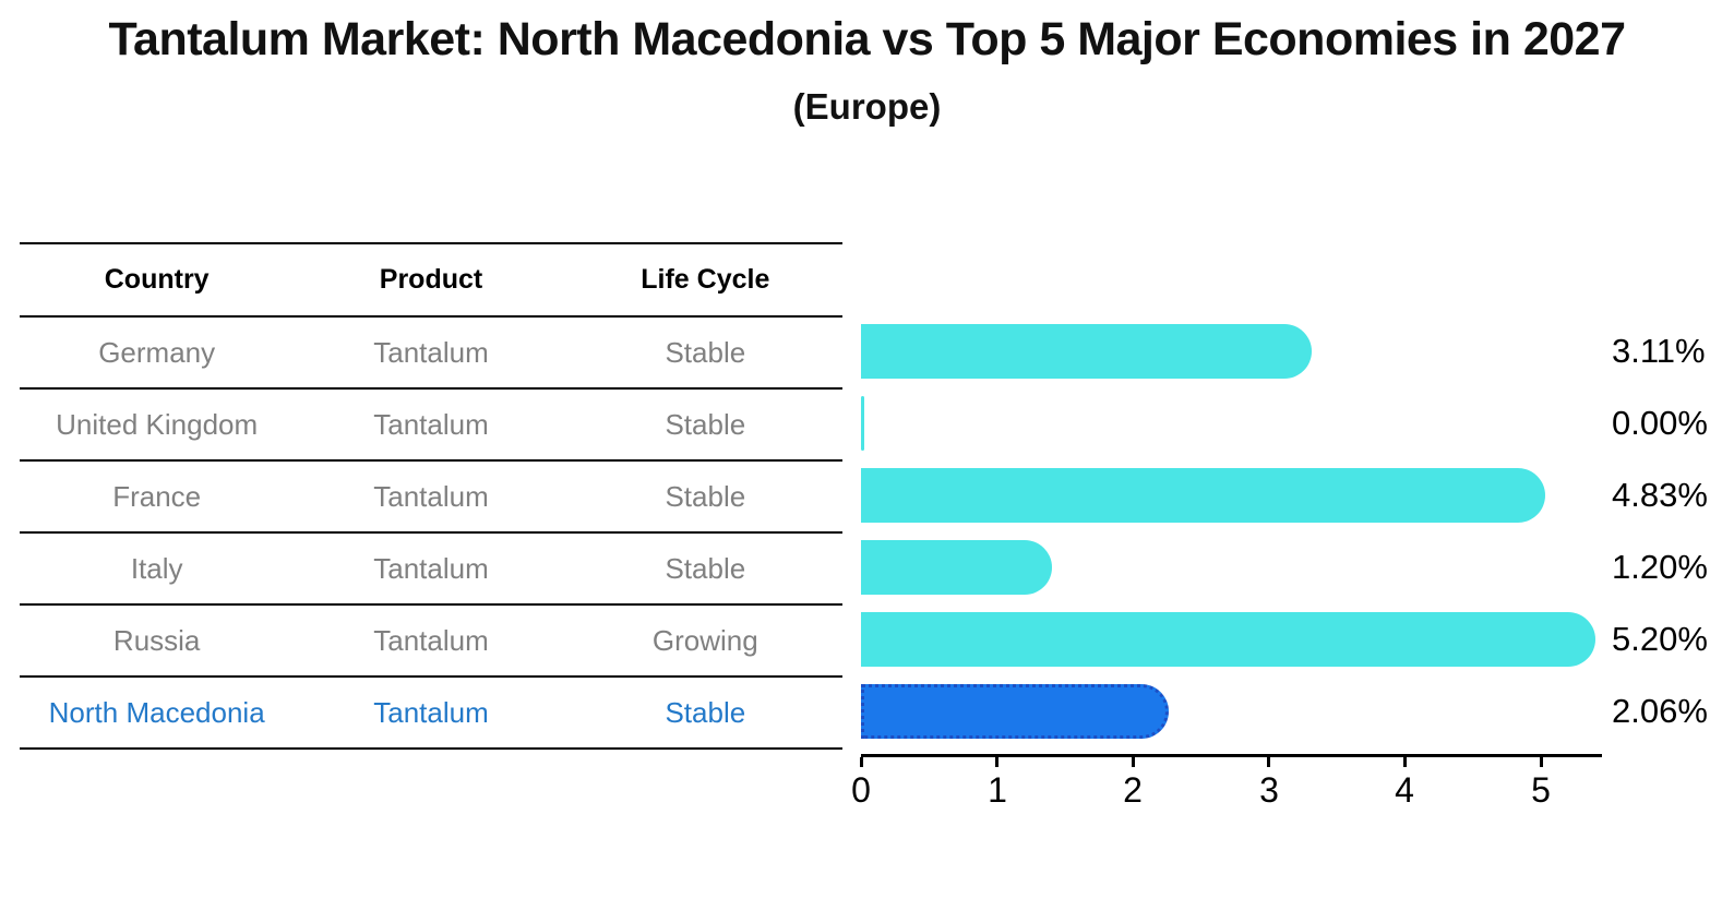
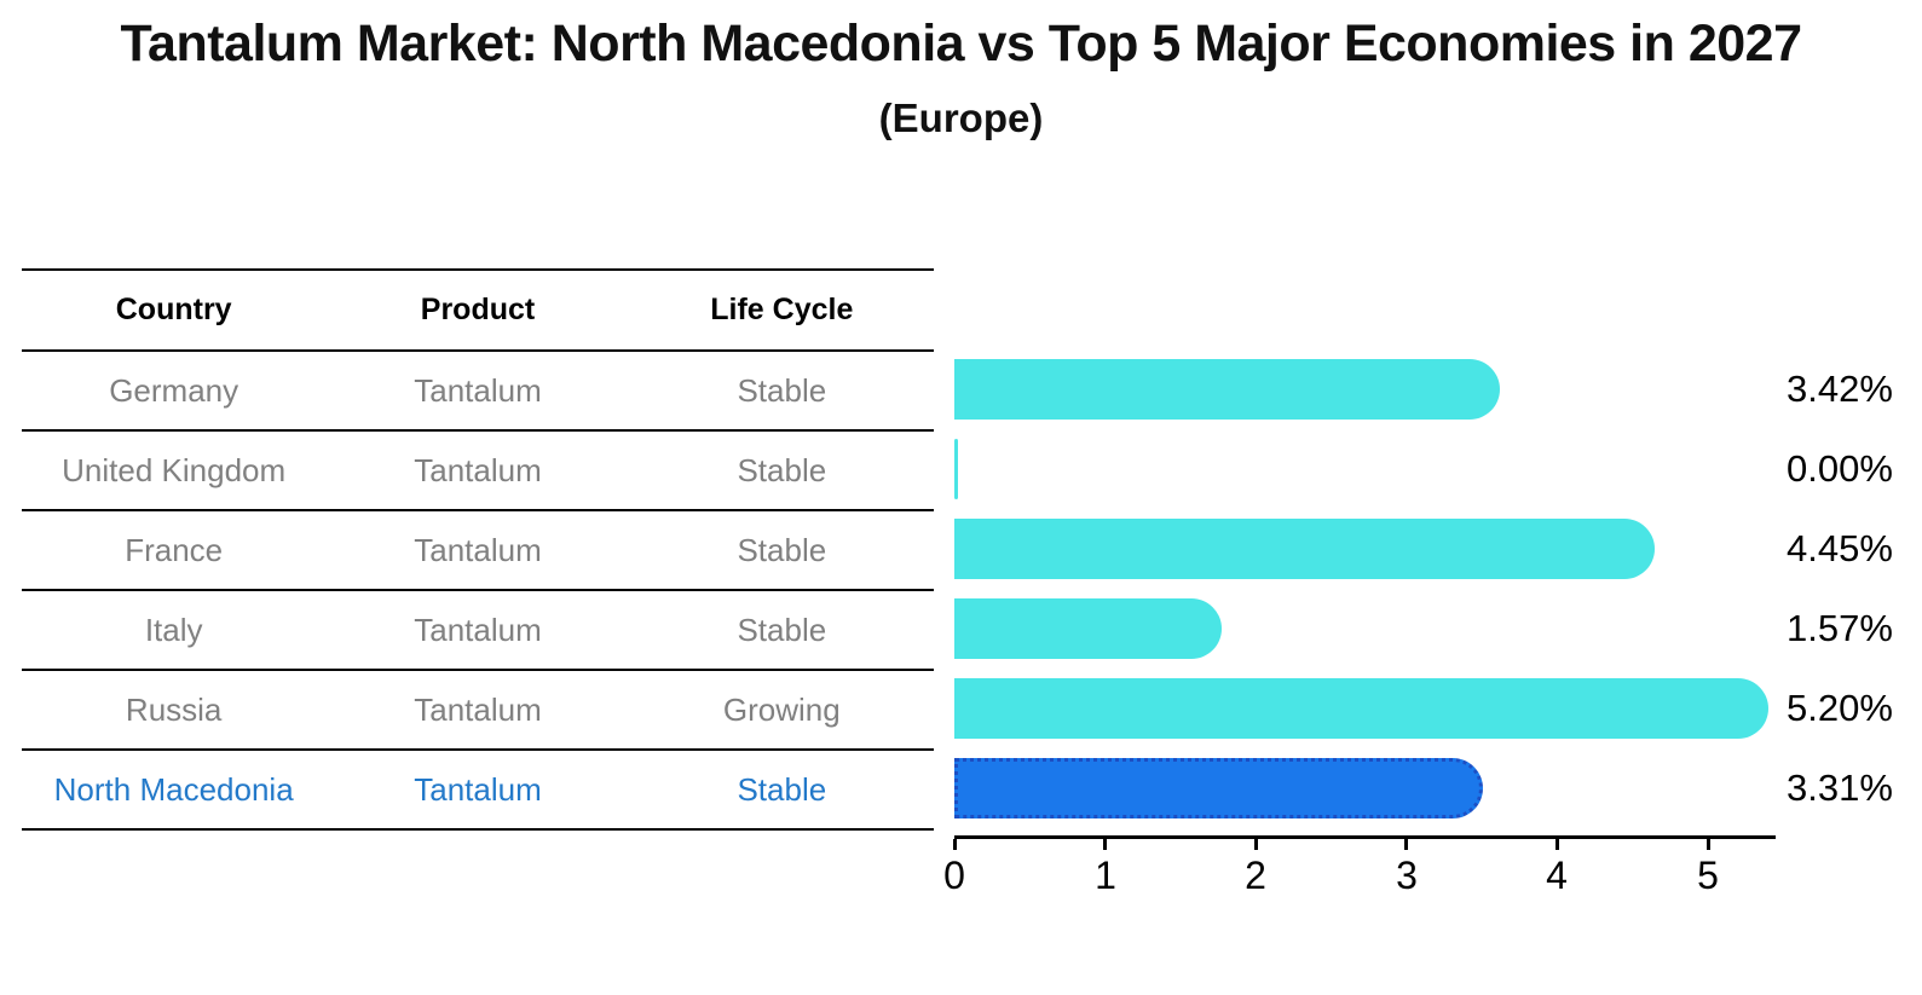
Germany: 3.11% -> 3.42%
France: 4.83% -> 4.45%
Italy: 1.20% -> 1.57%
North Macedonia: 2.06% -> 3.31%
